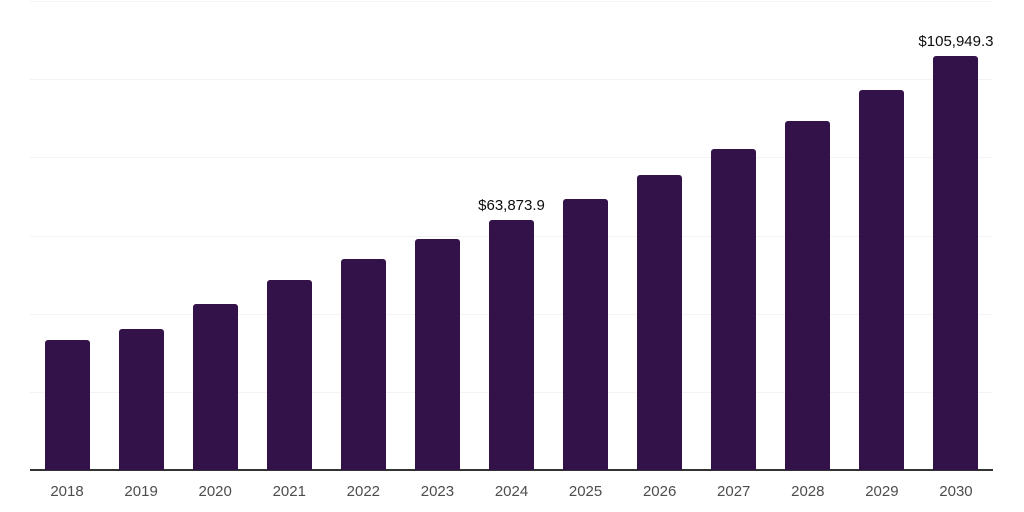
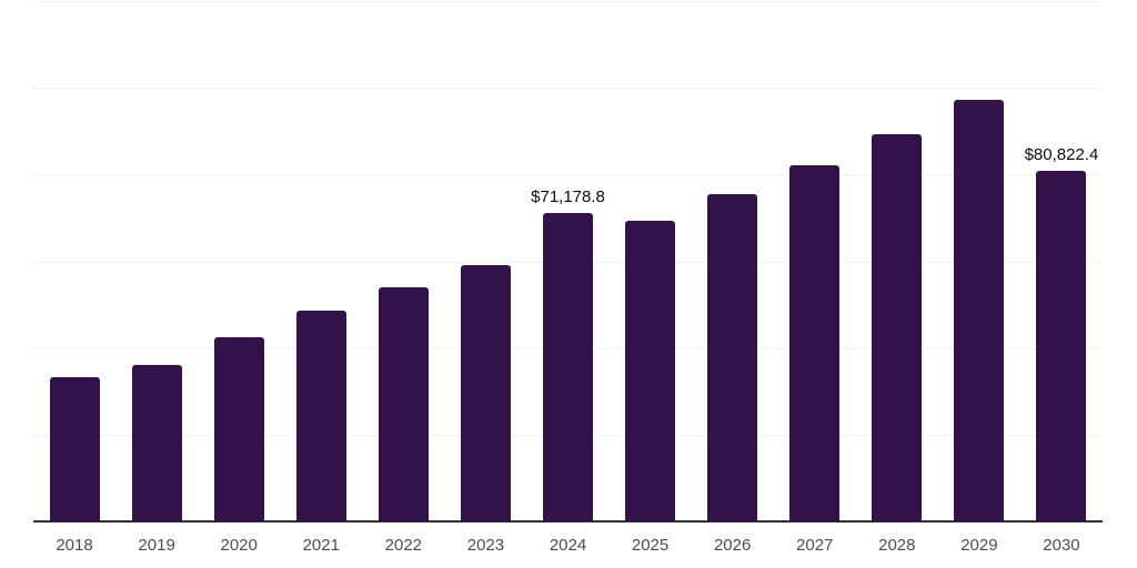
2024: $63,873.9 -> $71,178.8
2030: $105,949.3 -> $80,822.4
